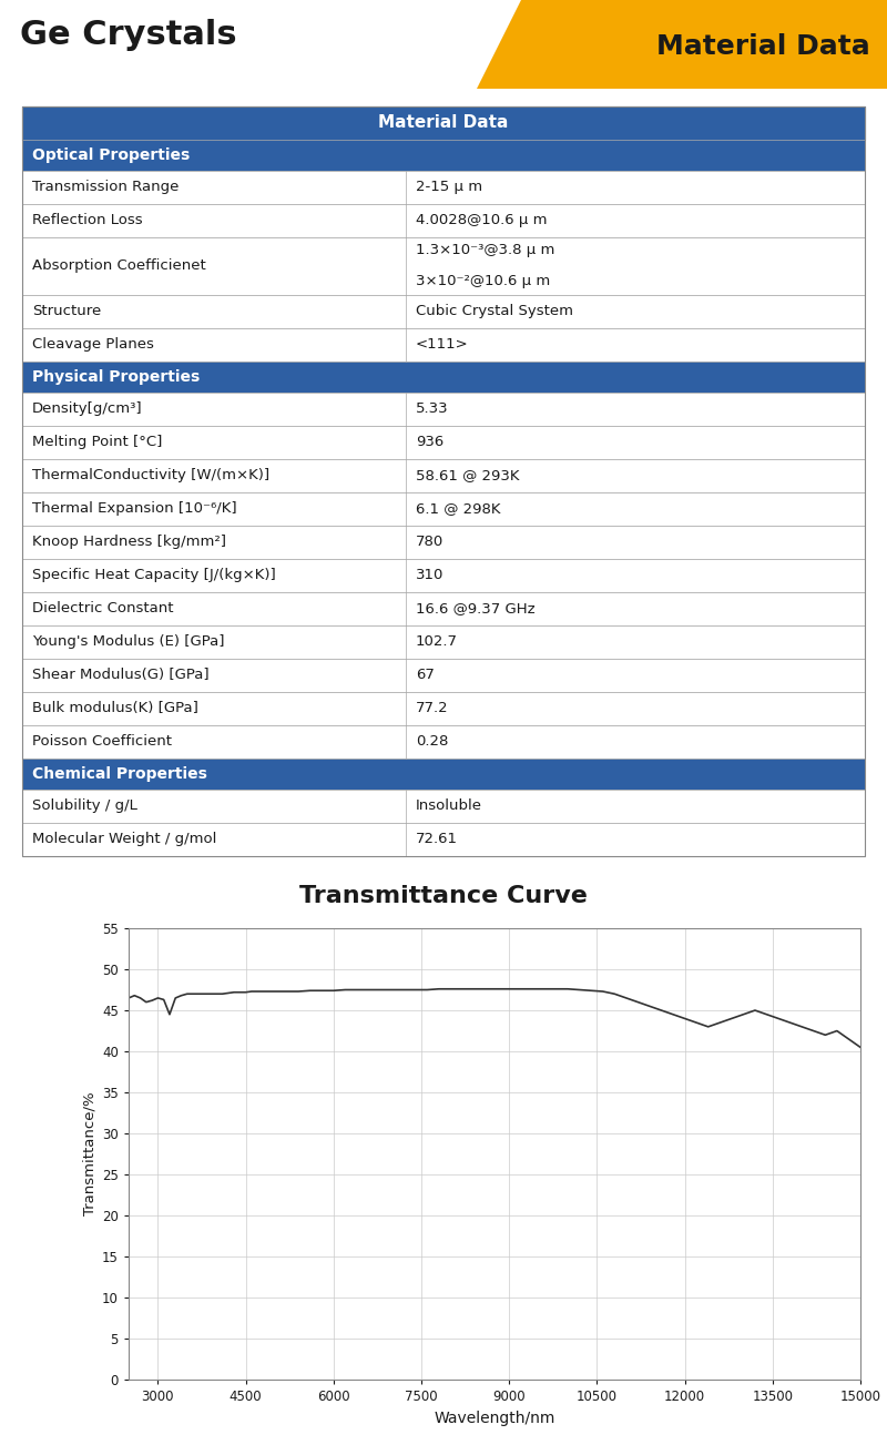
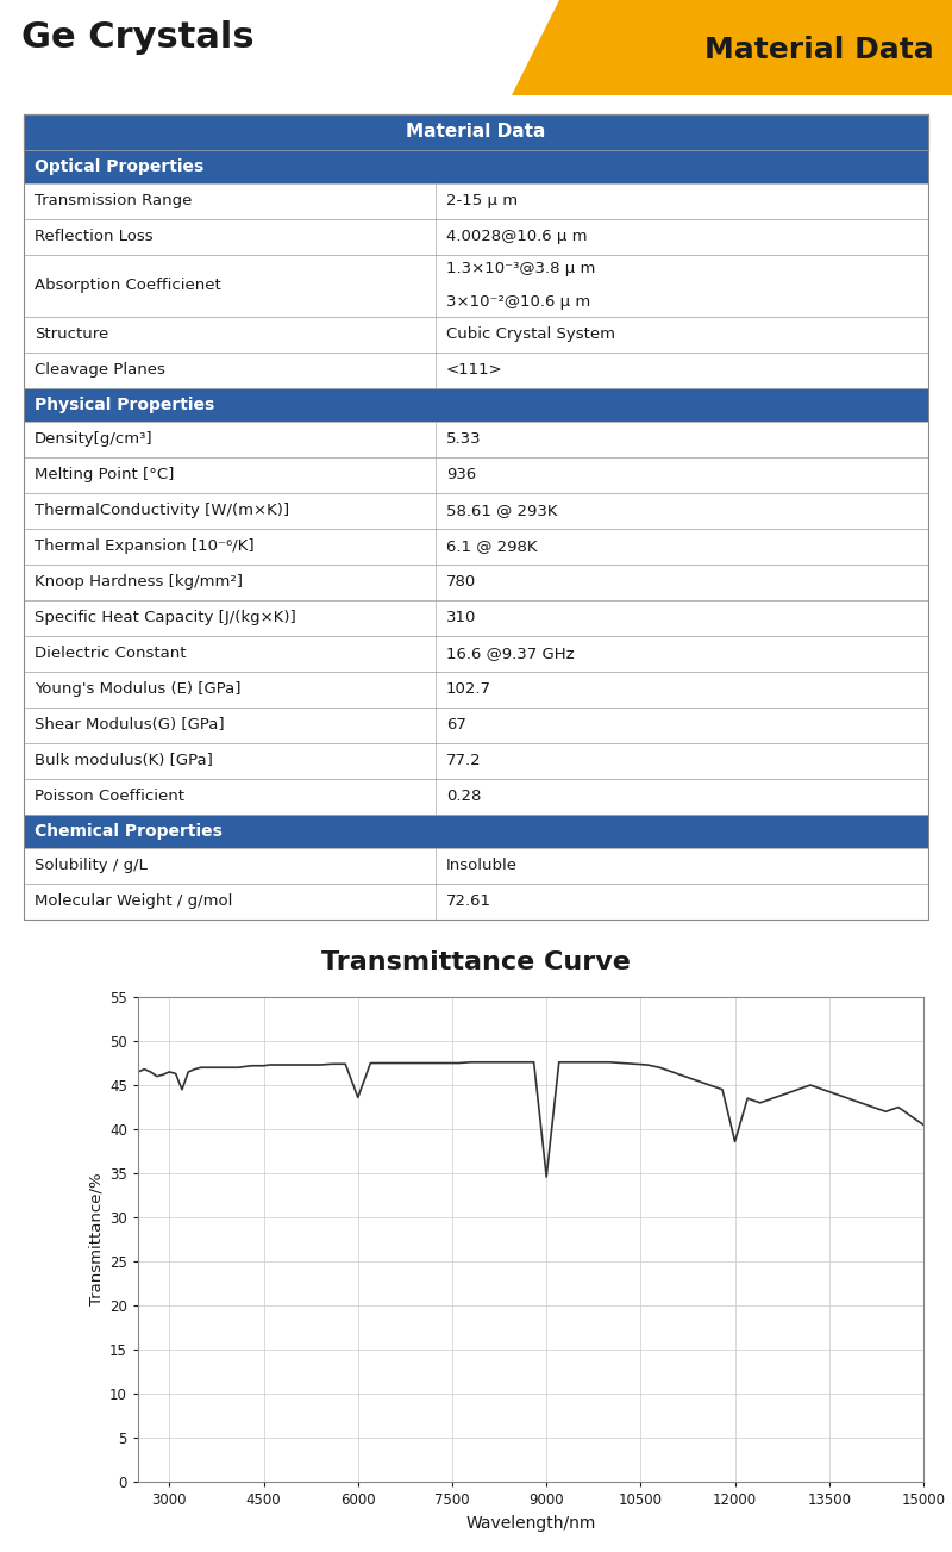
6000: 47.4 -> 43.6
9000: 47.6 -> 34.6
12000: 44.0 -> 38.6
